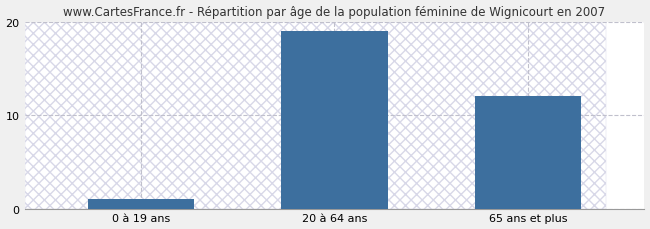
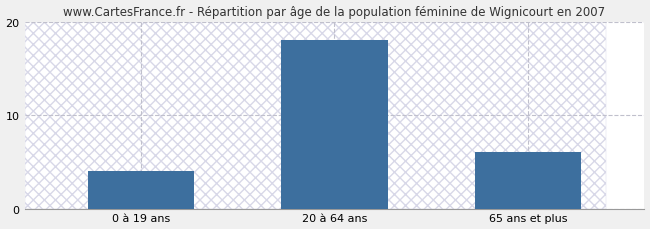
0 à 19 ans: 1 -> 4
20 à 64 ans: 19 -> 18
65 ans et plus: 12 -> 6
